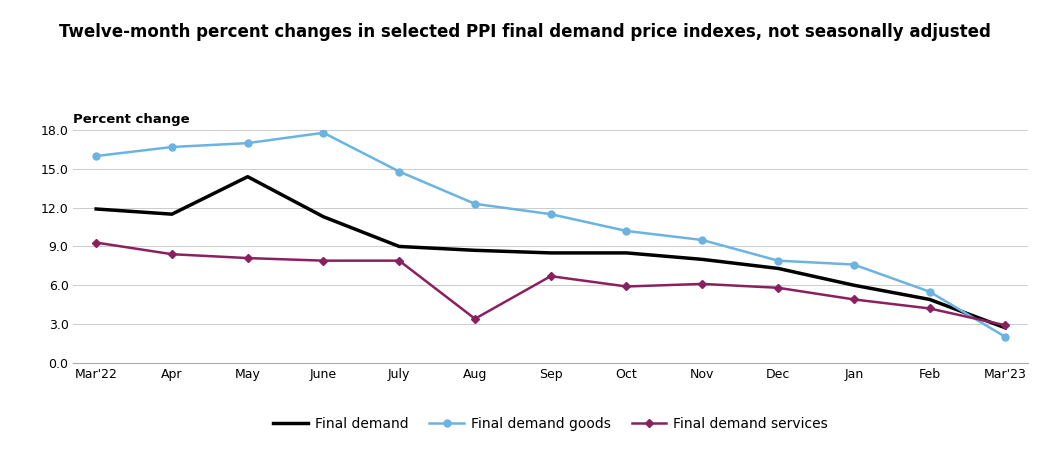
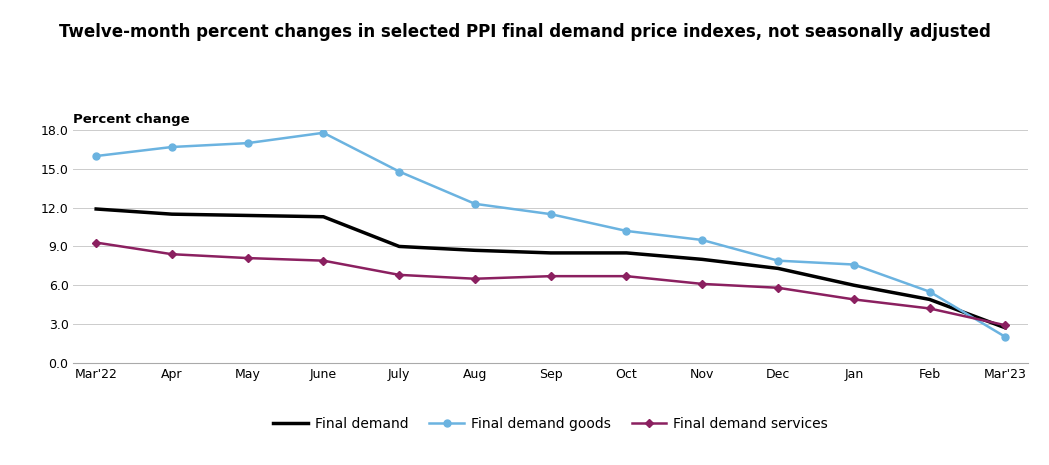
Final demand/May: 14.4 -> 11.4
Final demand services/July: 7.9 -> 6.8
Final demand services/Aug: 3.4 -> 6.5
Final demand services/Oct: 5.9 -> 6.7
